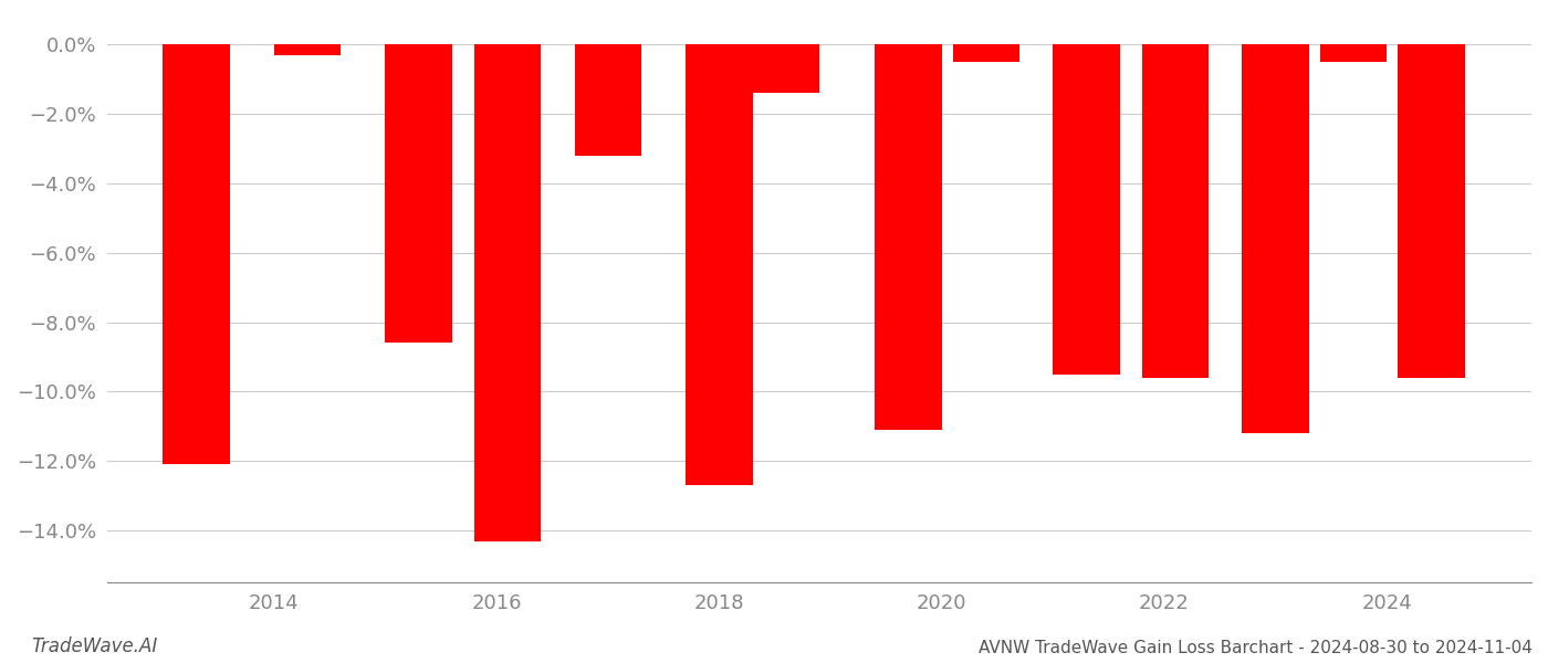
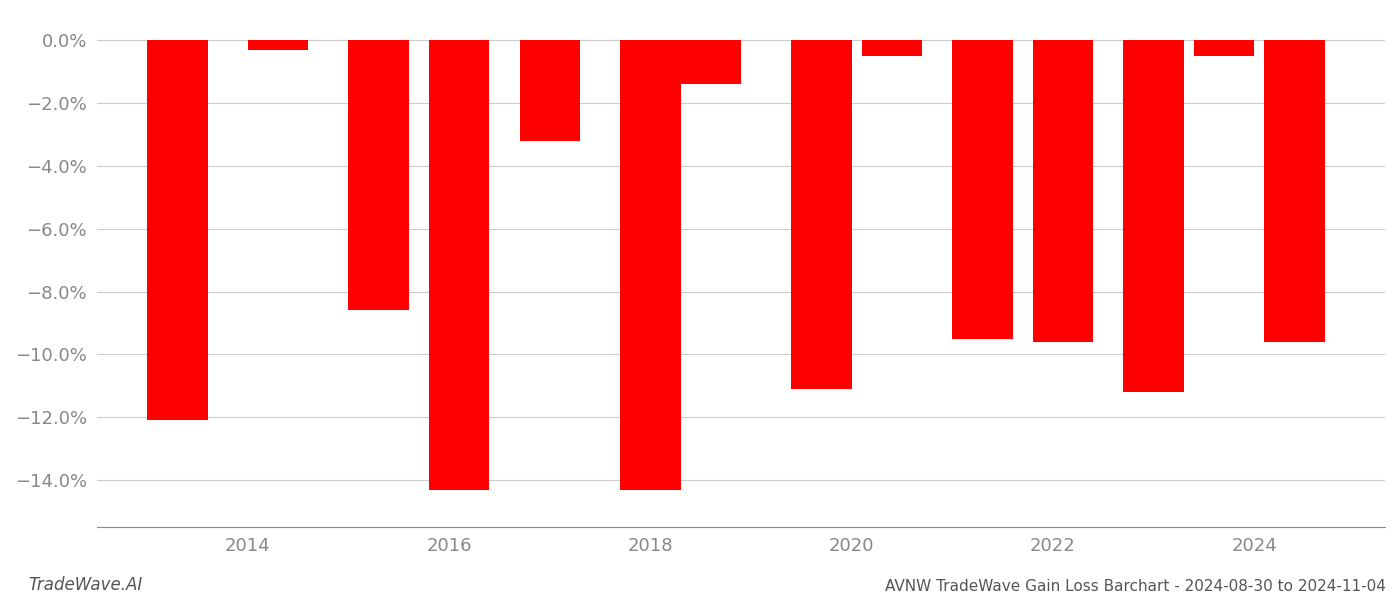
2018: -12.7% -> -14.3%
